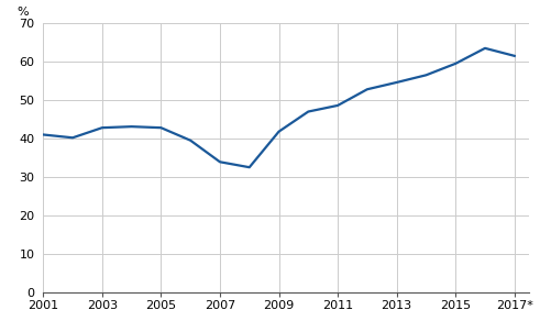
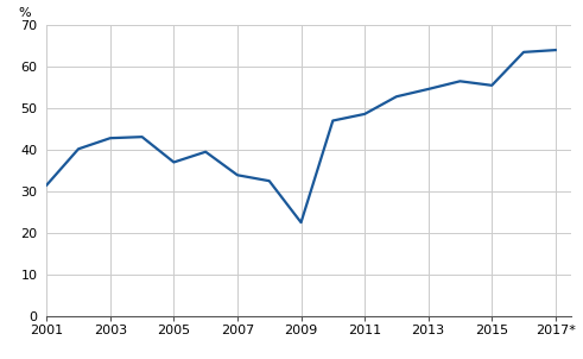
2001: 41.0 -> 31.5
2005: 42.8 -> 37.0
2009: 41.8 -> 22.5
2015: 59.5 -> 55.5
2017*: 61.5 -> 64.0
